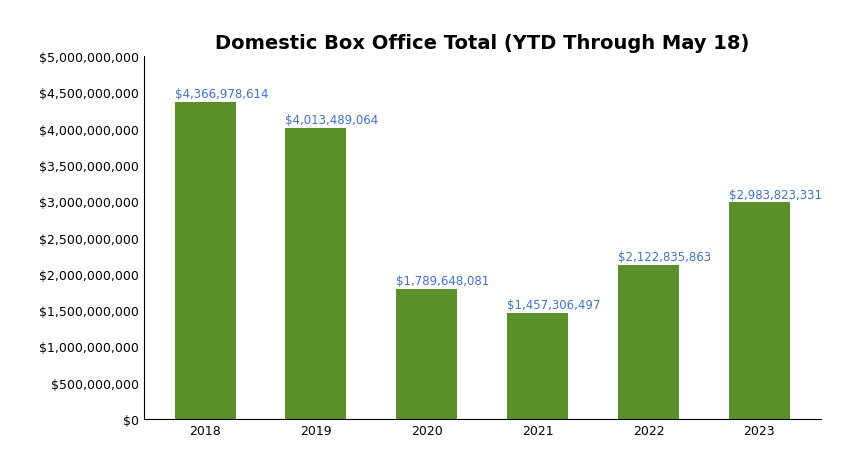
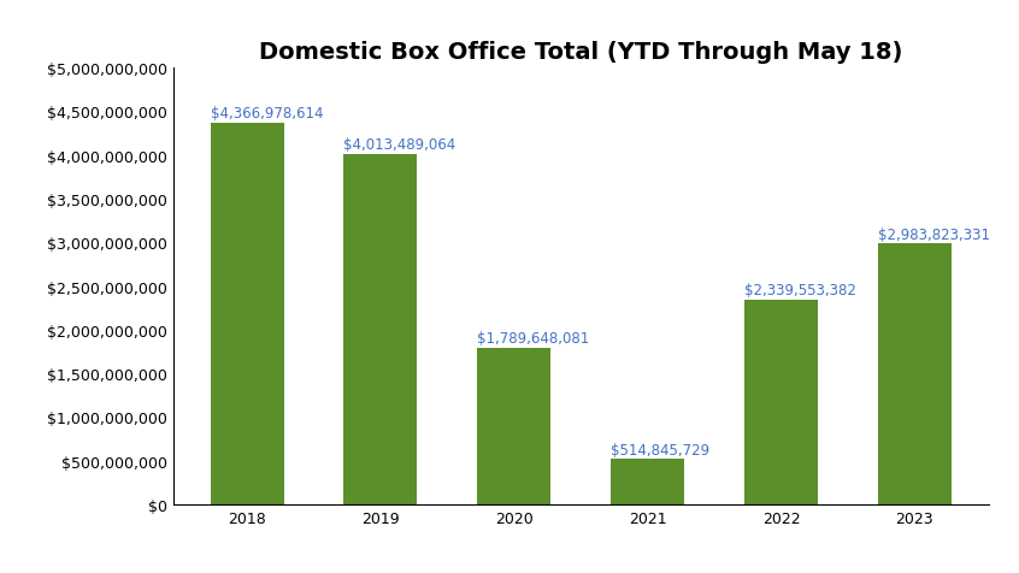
2021: $1,457,306,497 -> $514,845,729
2022: $2,122,835,863 -> $2,339,553,382
